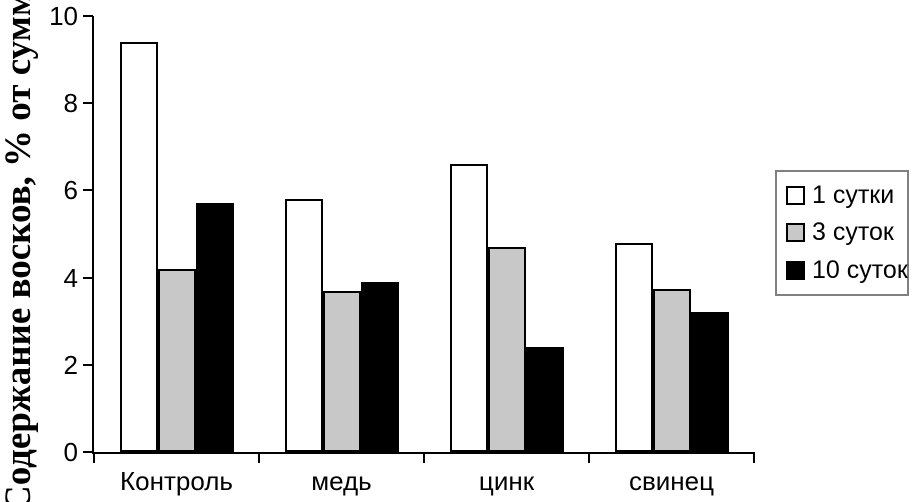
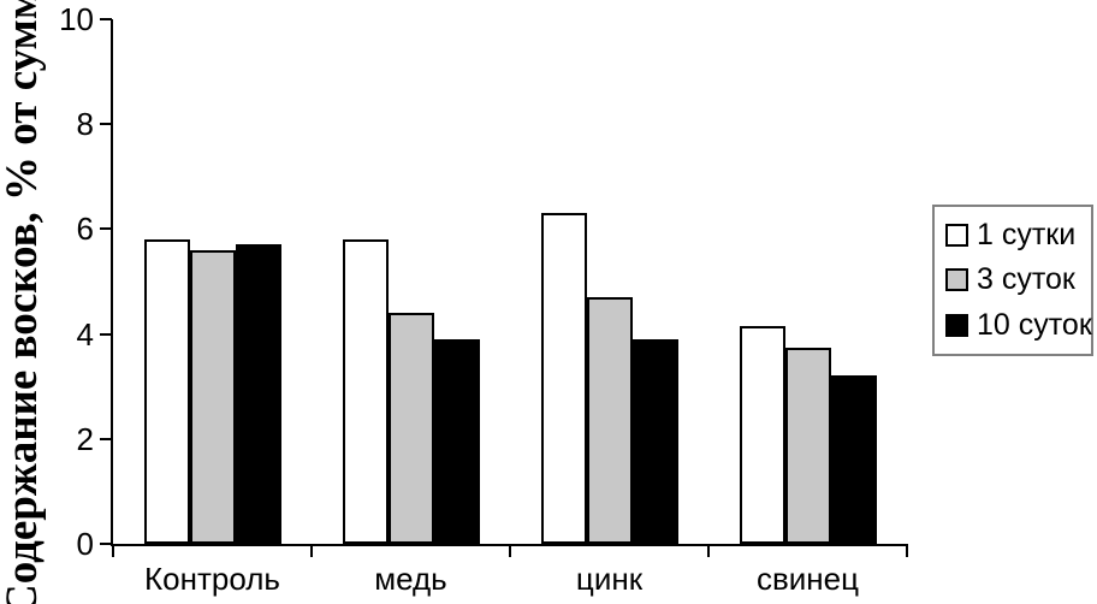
1 сутки/Контроль: 9.4 -> 5.8
3 суток/Контроль: 4.2 -> 5.6
3 суток/медь: 3.7 -> 4.4
1 сутки/цинк: 6.6 -> 6.3
10 суток/цинк: 2.4 -> 3.9
1 сутки/свинец: 4.8 -> 4.2
